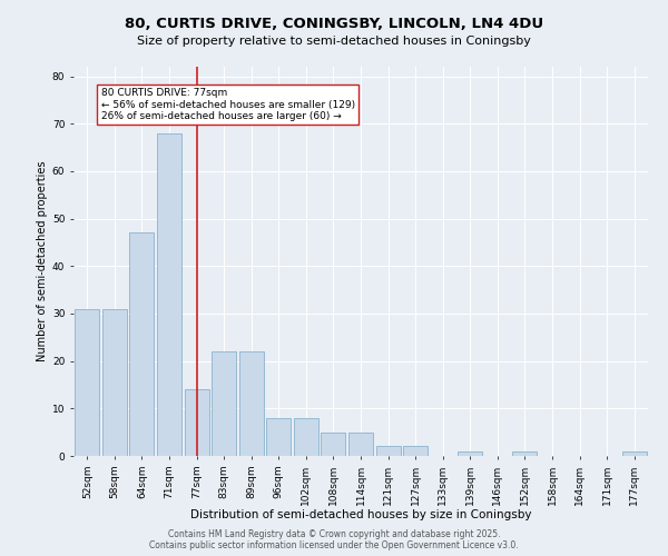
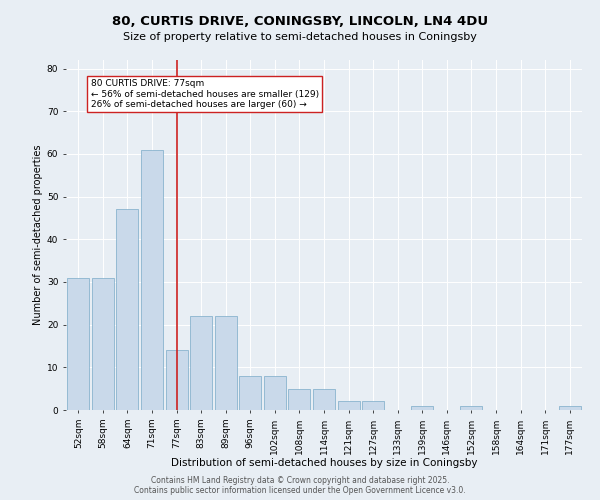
71sqm: 68 -> 61
